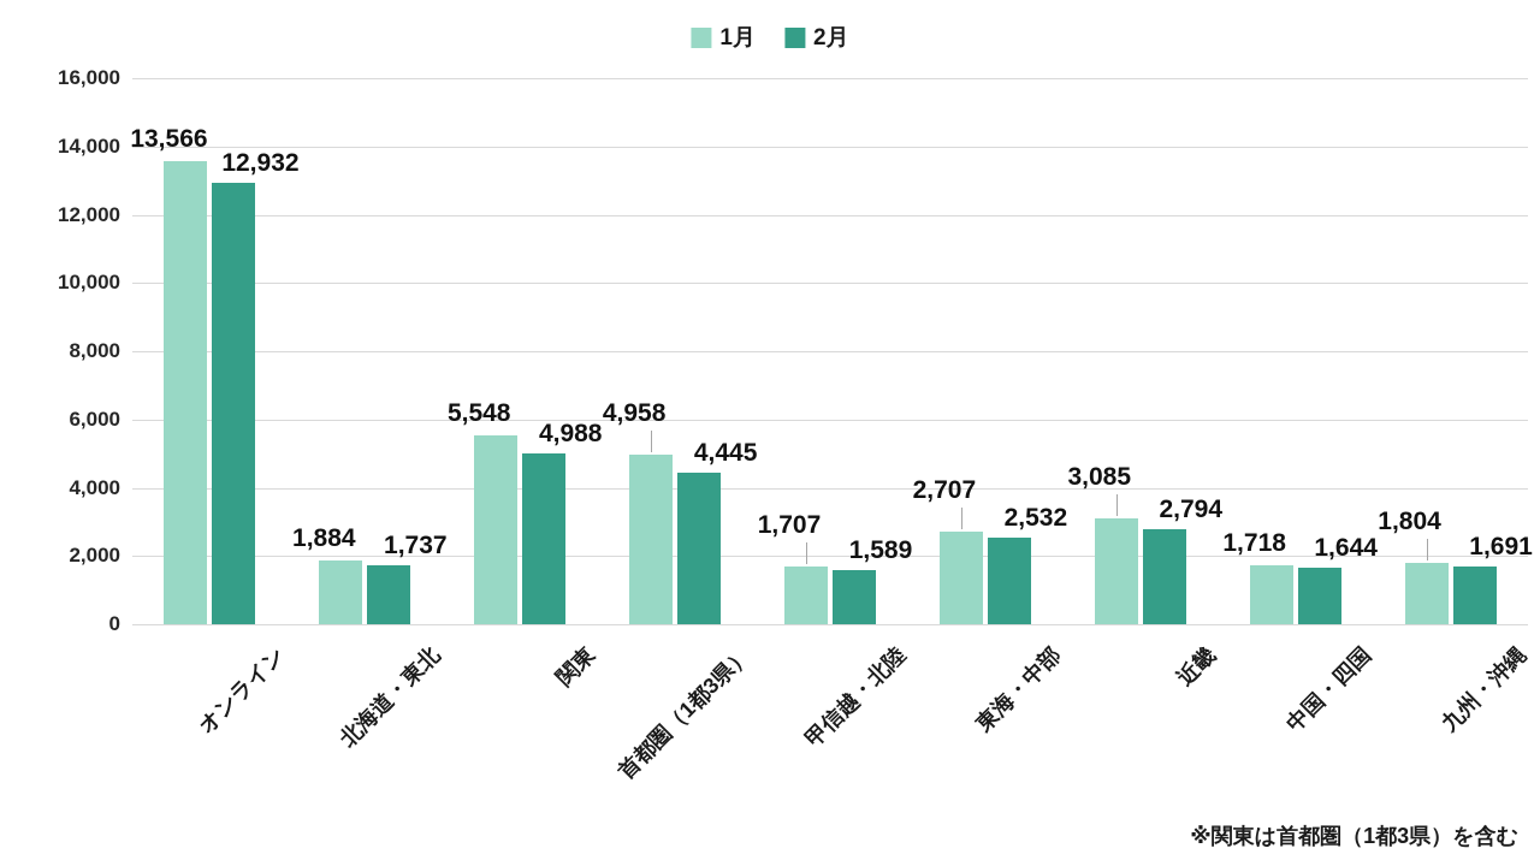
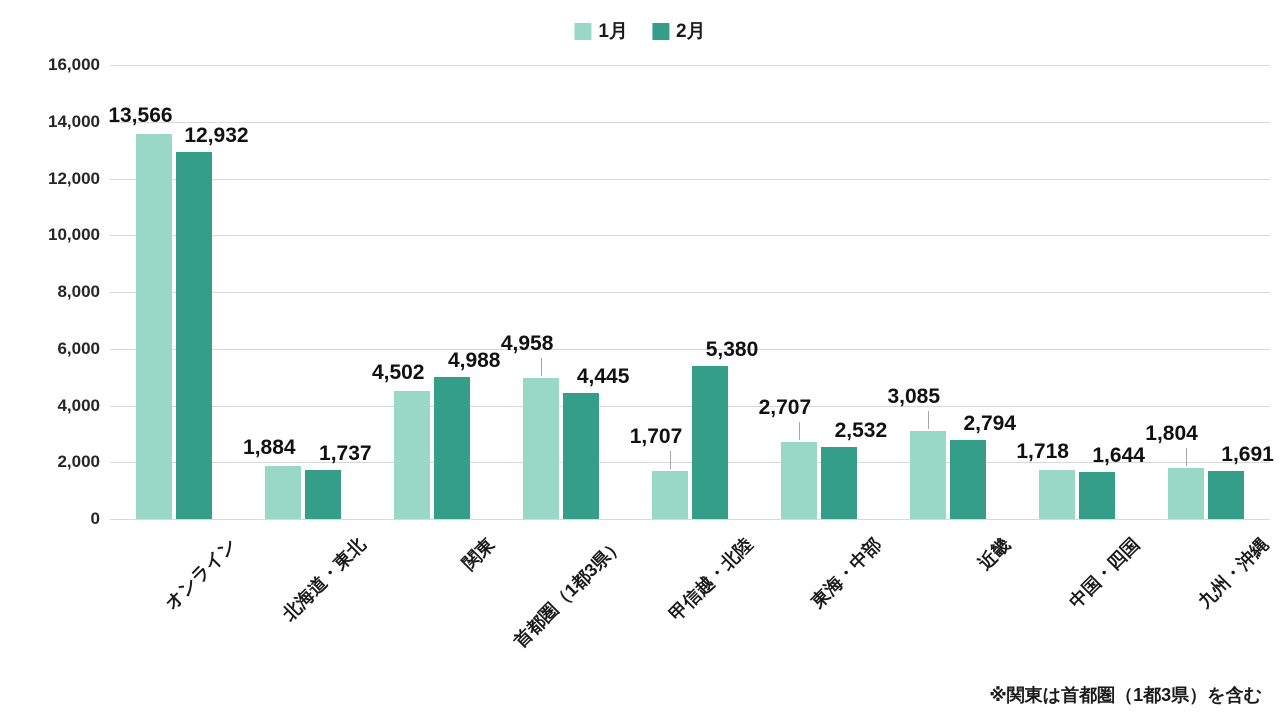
1月/関東: 5,548 -> 4,502
2月/甲信越・北陸: 1,589 -> 5,380
